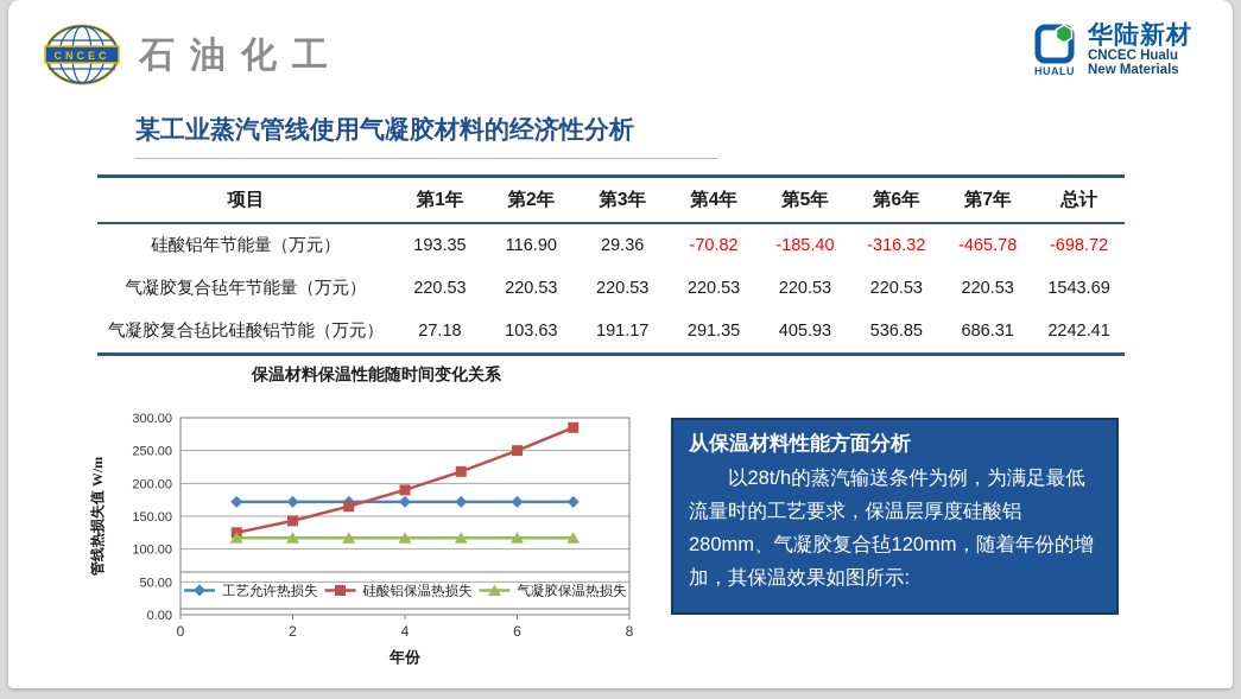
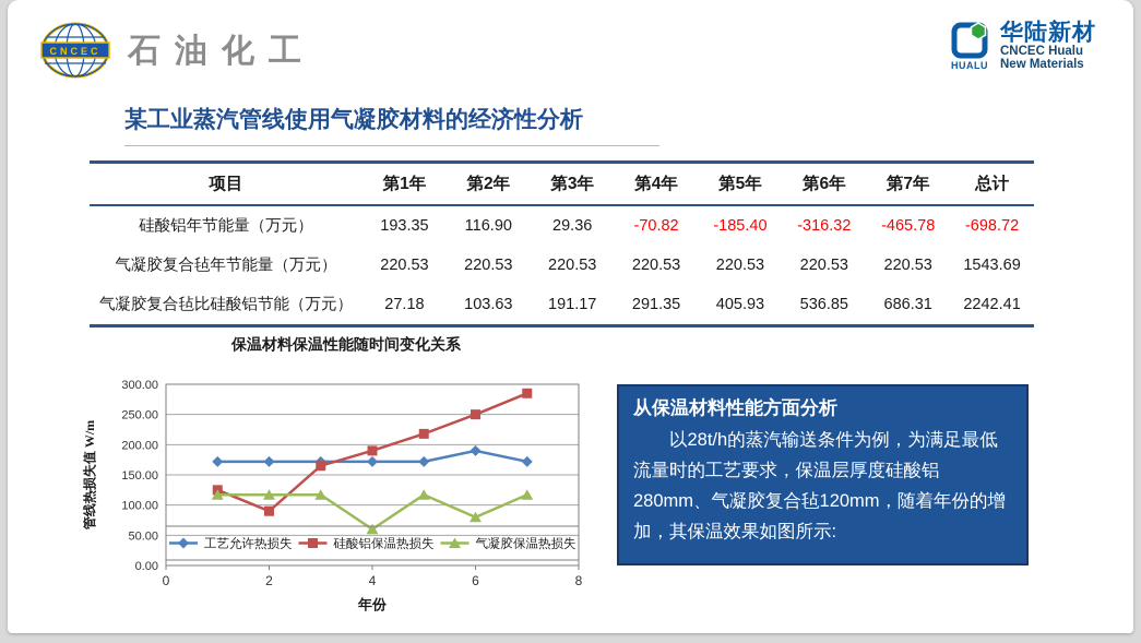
硅酸铝保温热损失/2: 140 -> 90
气凝胶保温热损失/4: 120 -> 60
工艺允许热损失/6: 170 -> 190
气凝胶保温热损失/6: 120 -> 80
